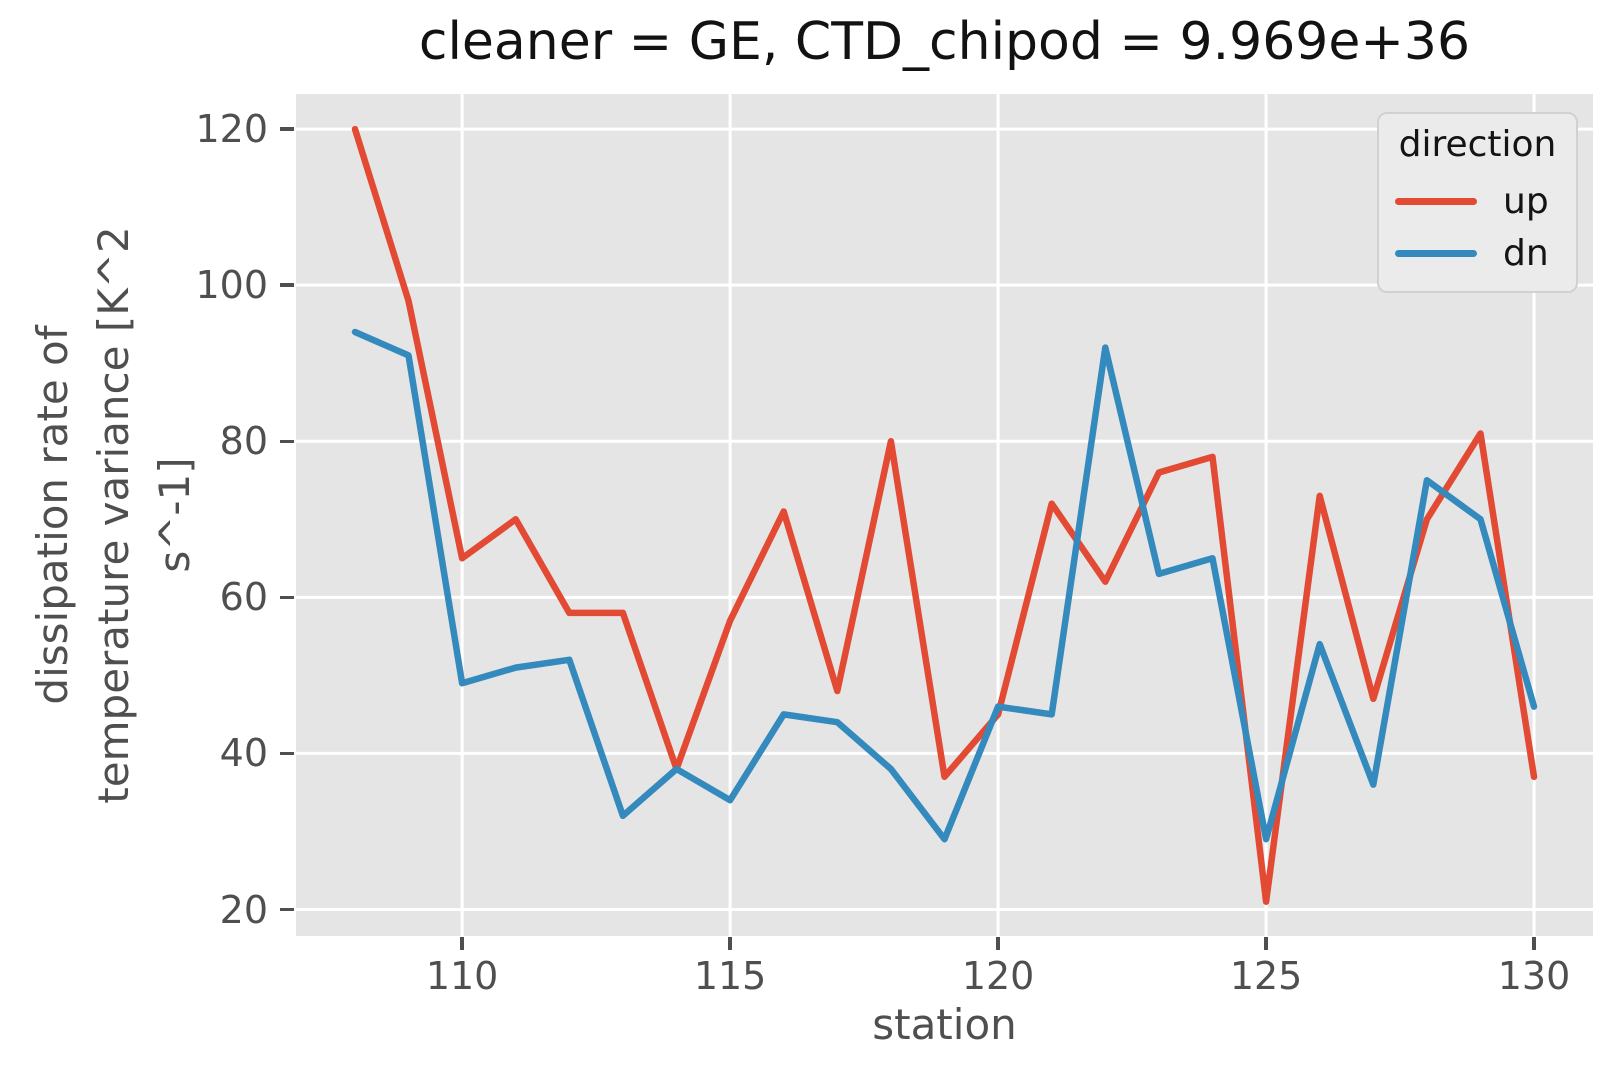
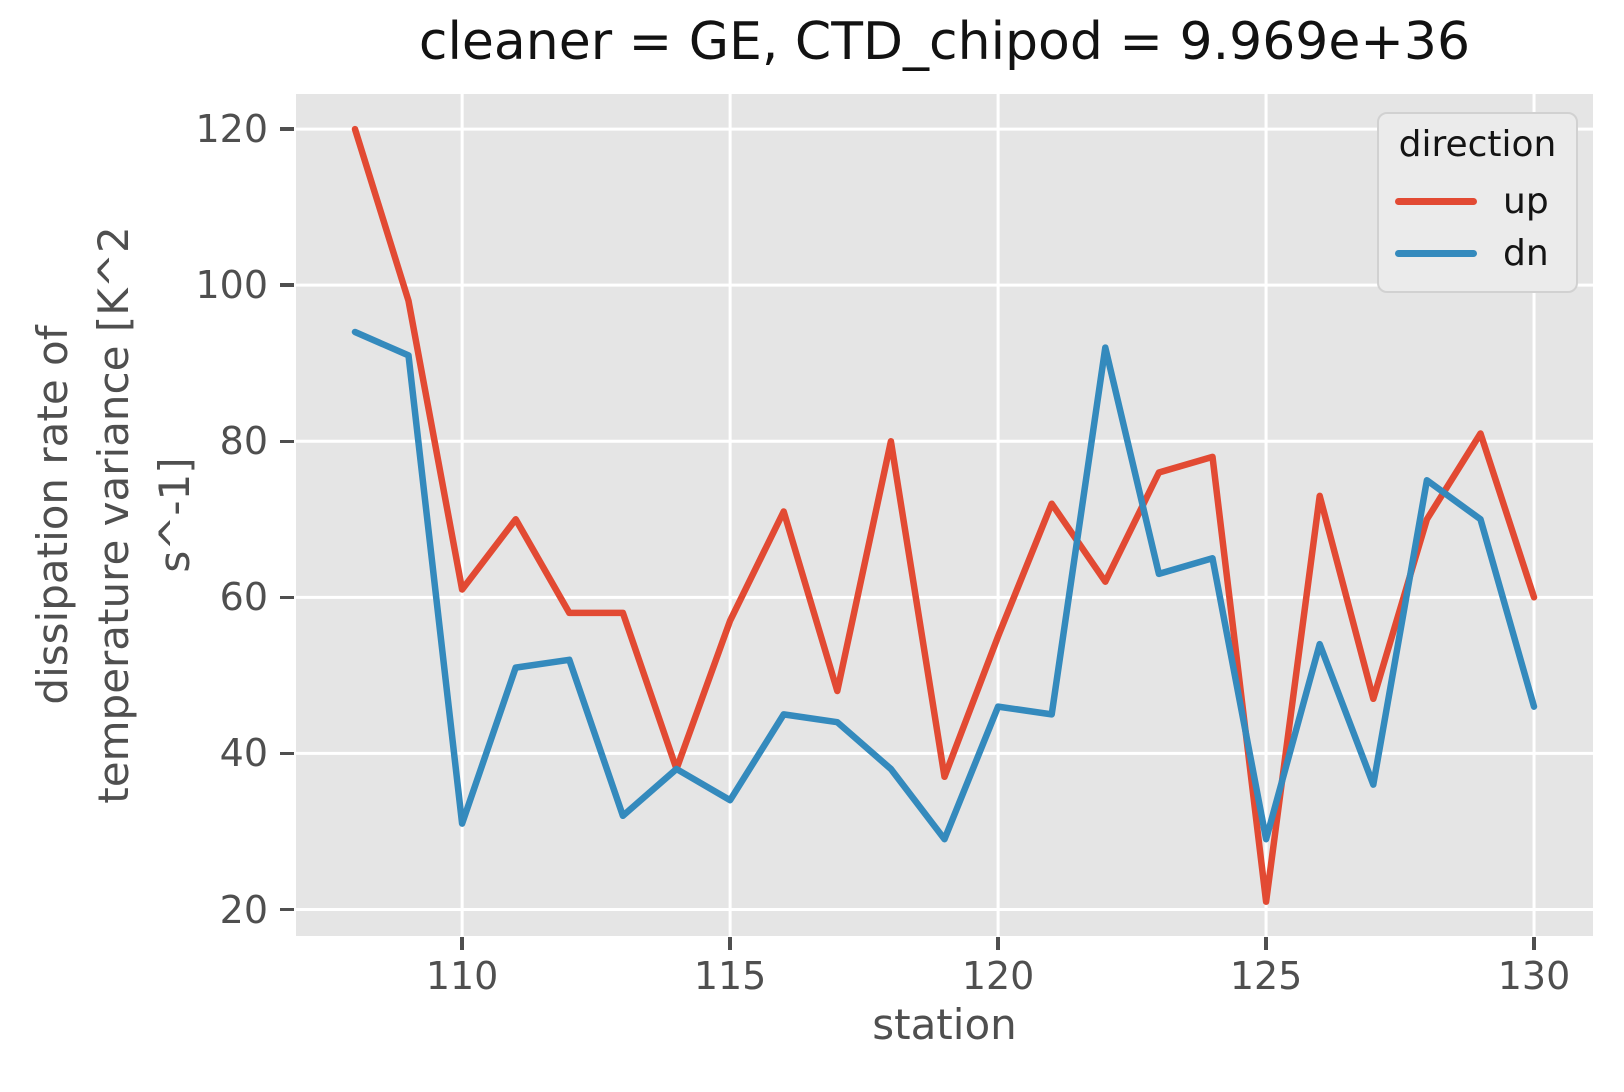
up/110: 65 -> 61
dn/110: 49 -> 31
up/120: 45 -> 55
up/130: 37 -> 60
